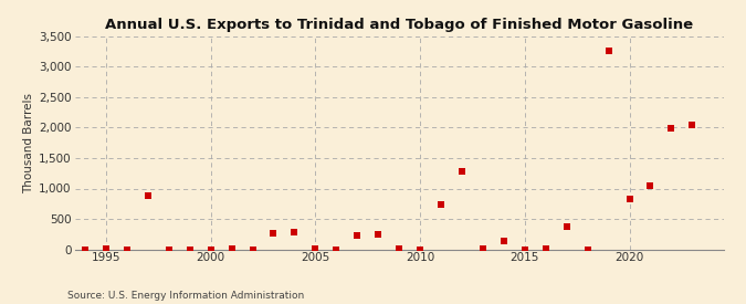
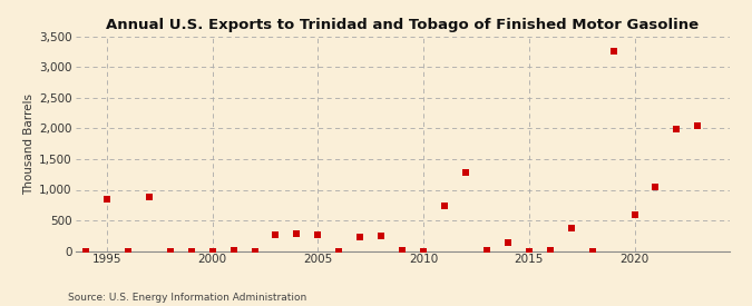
1995: 0 -> 840
2005: 10 -> 260
2020: 820 -> 600
